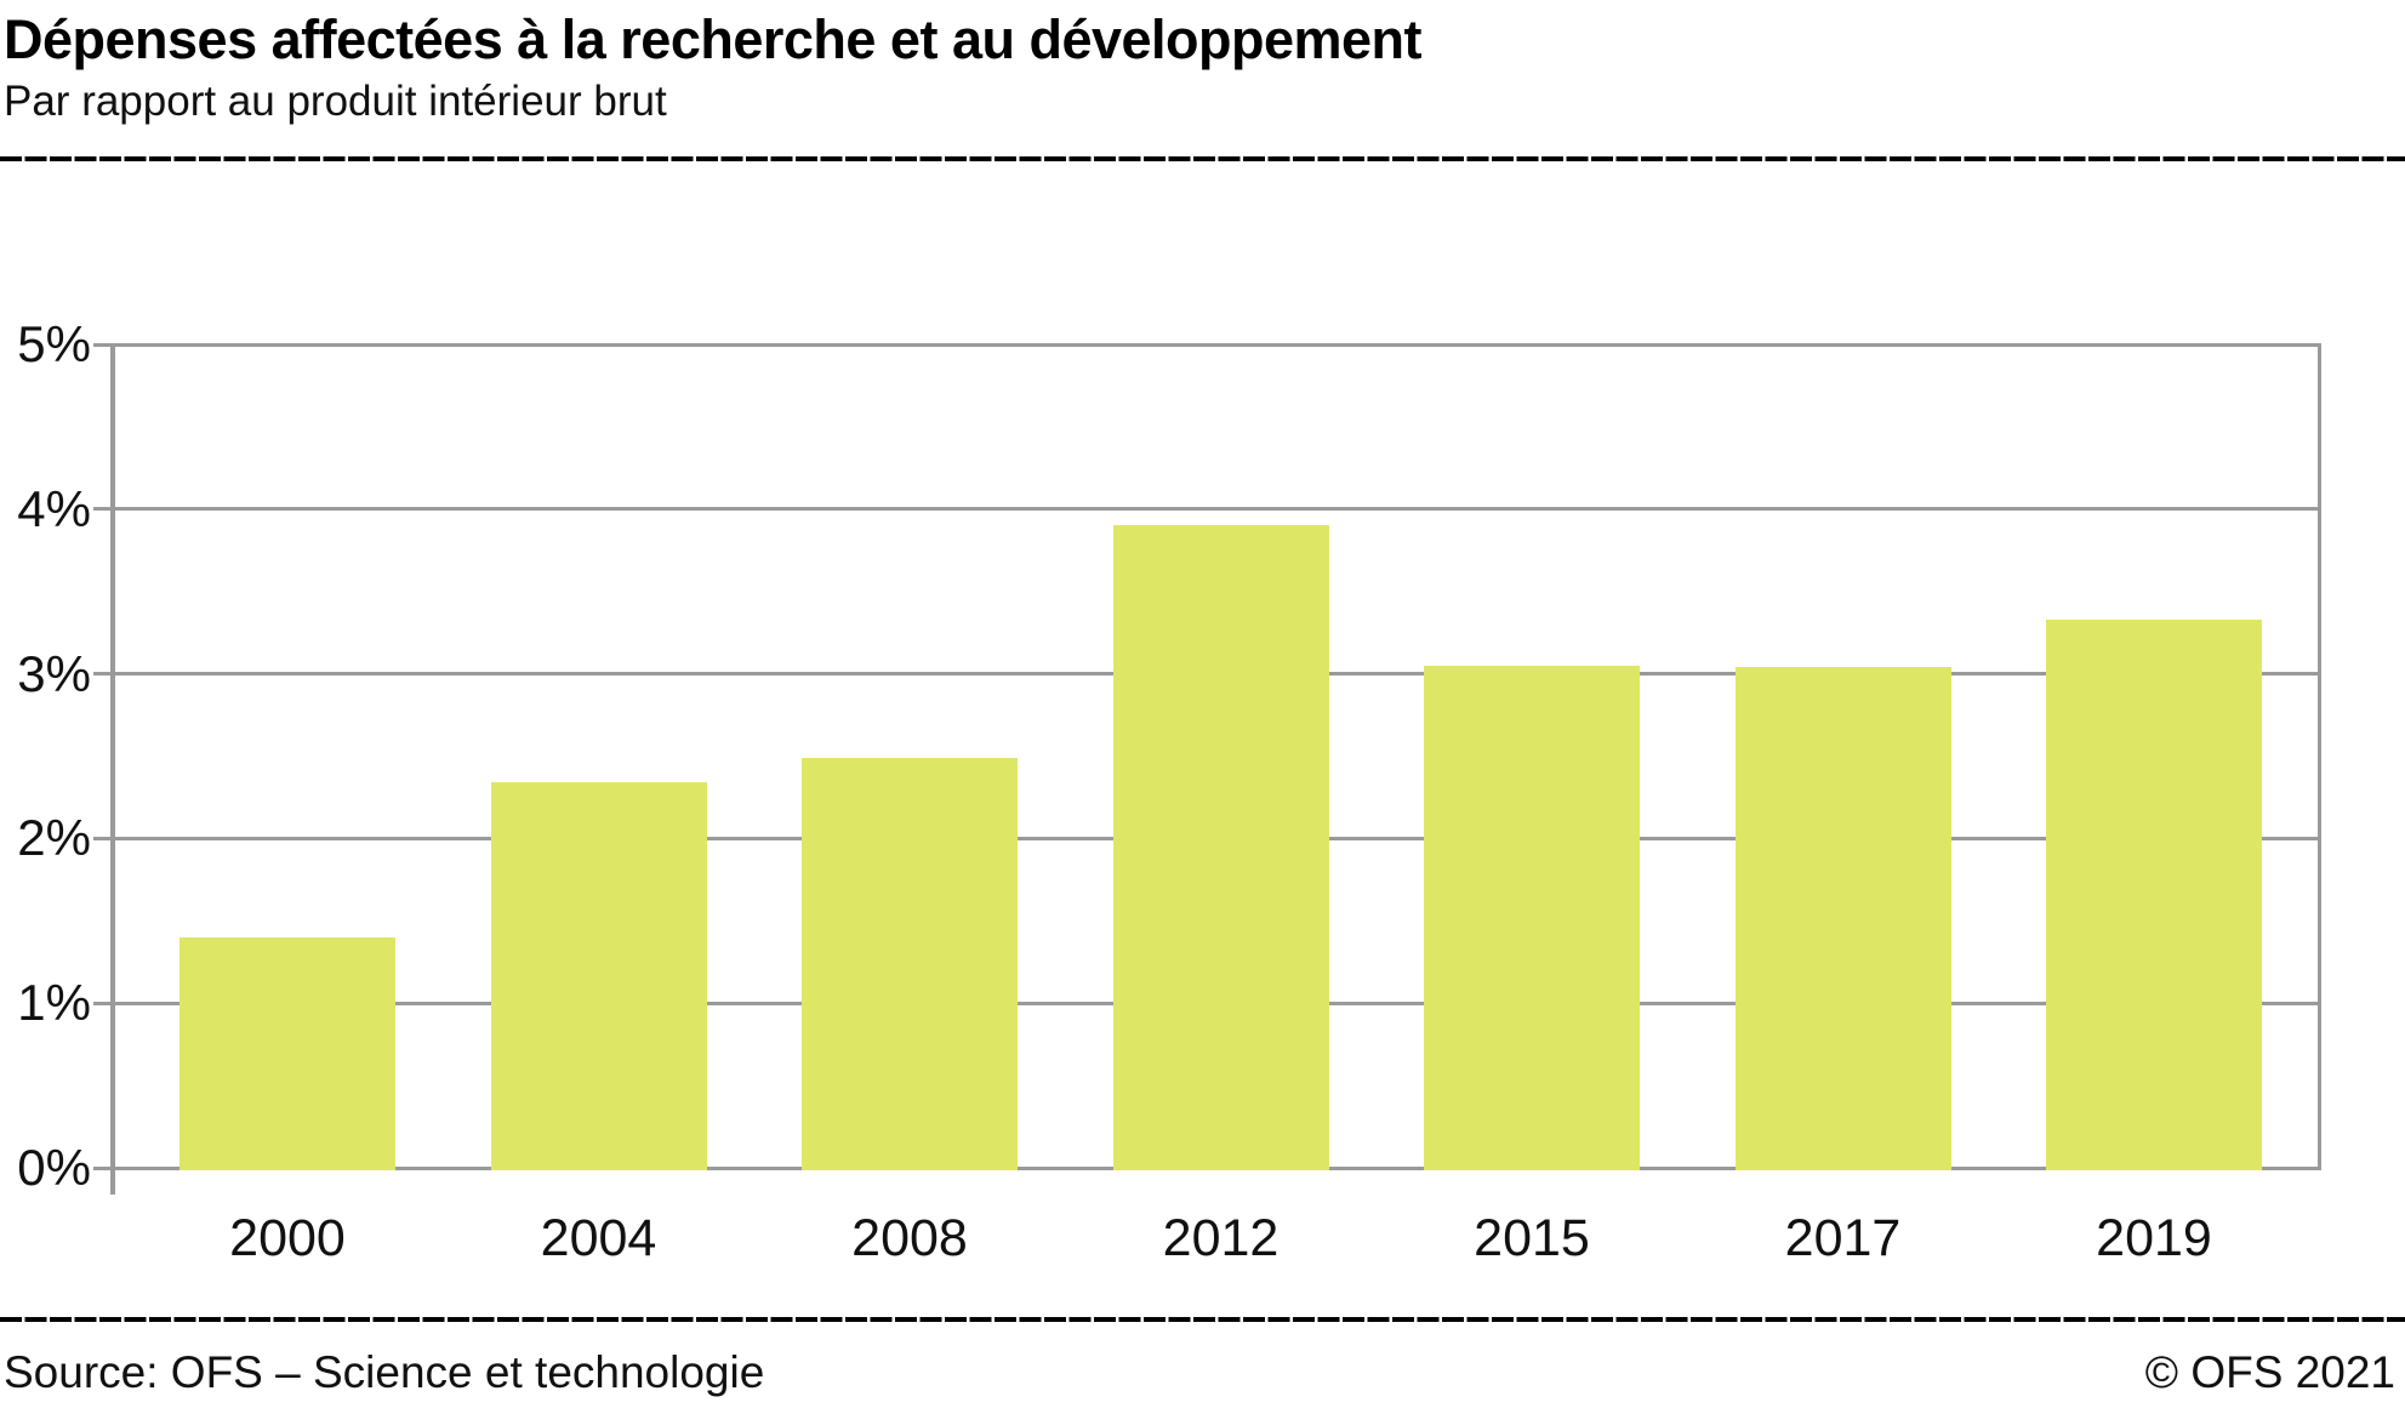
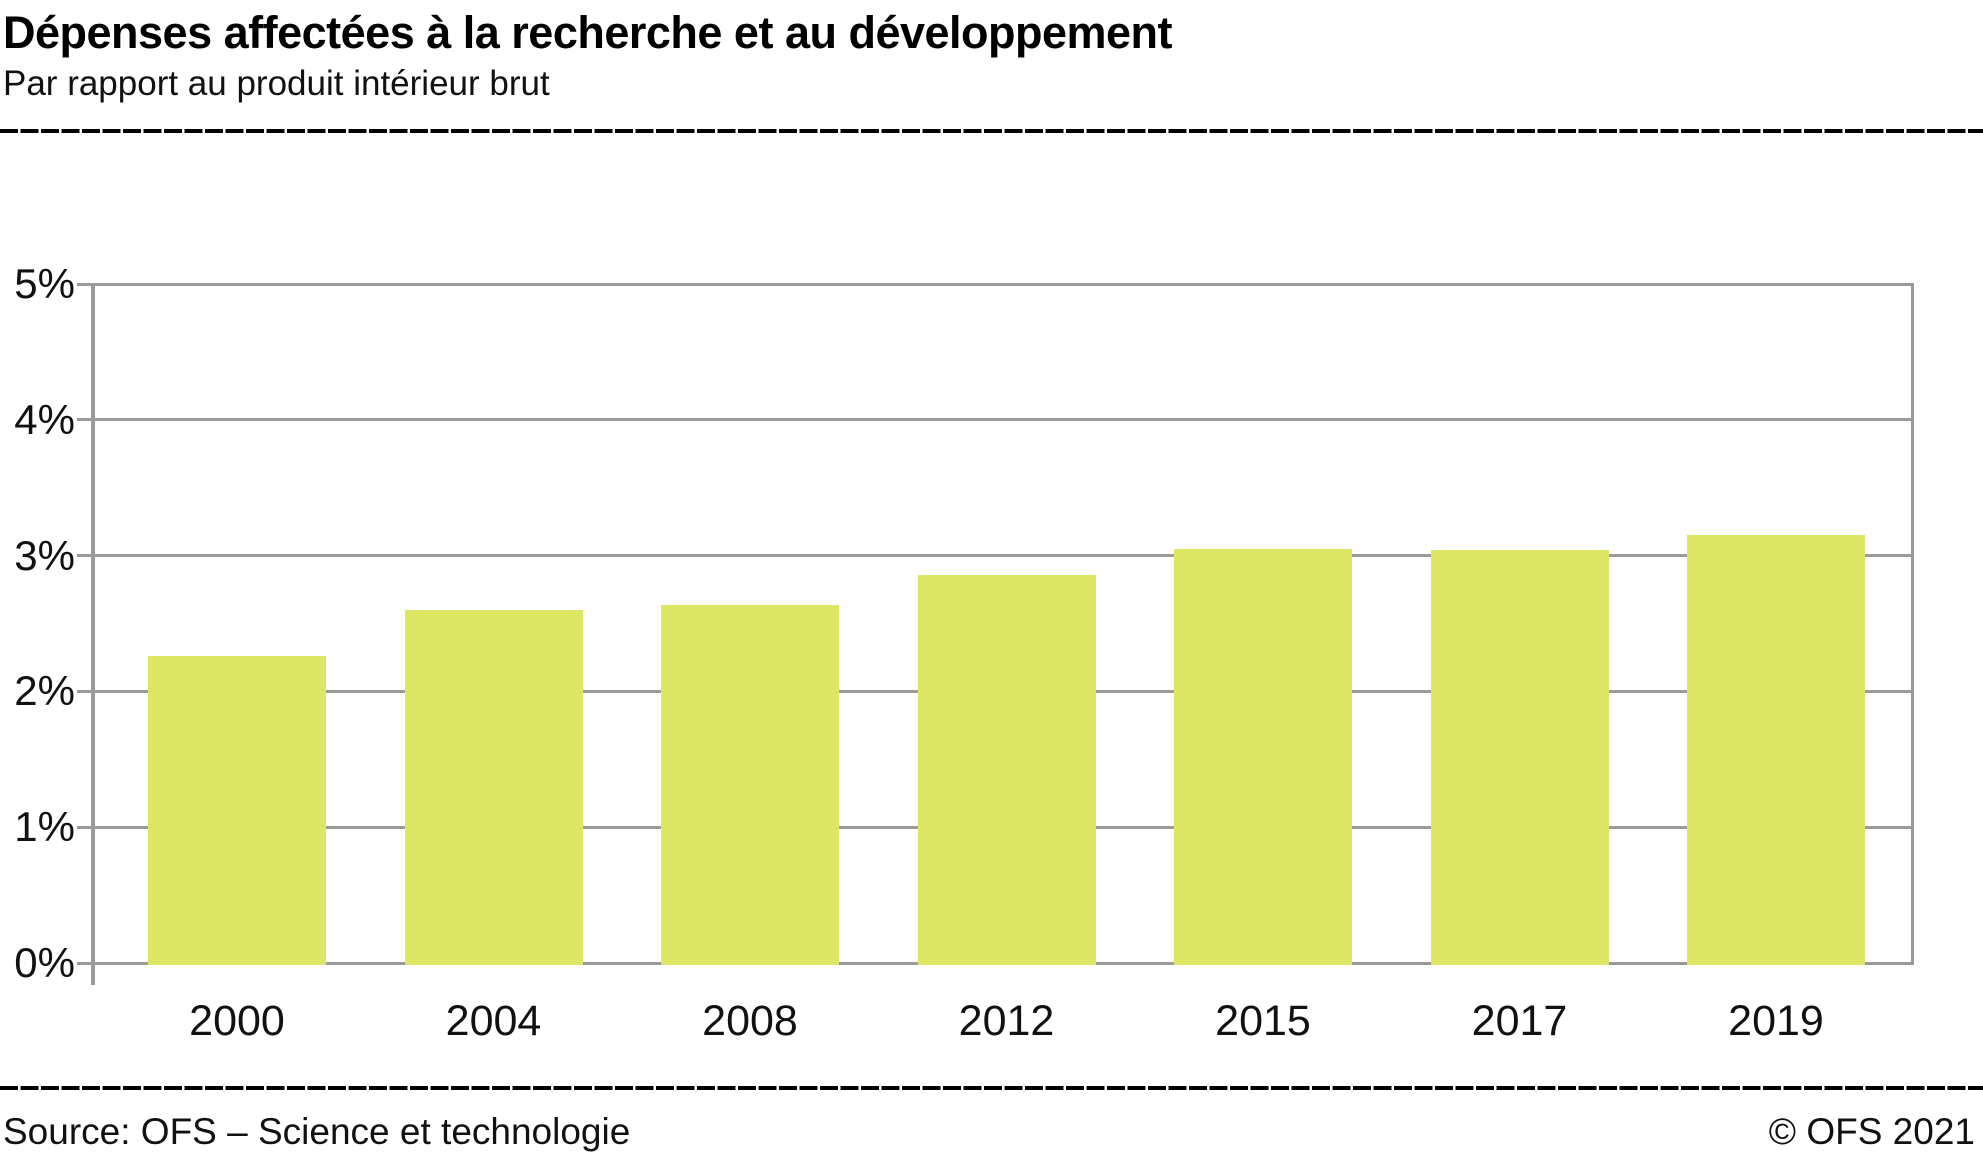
2000: 1.40% -> 2.26%
2004: 2.34% -> 2.60%
2008: 2.49% -> 2.64%
2012: 3.90% -> 2.86%
2019: 3.33% -> 3.15%
